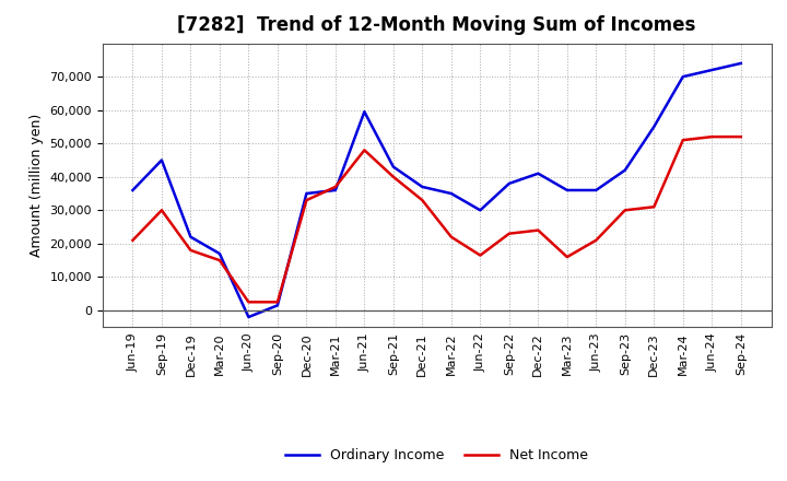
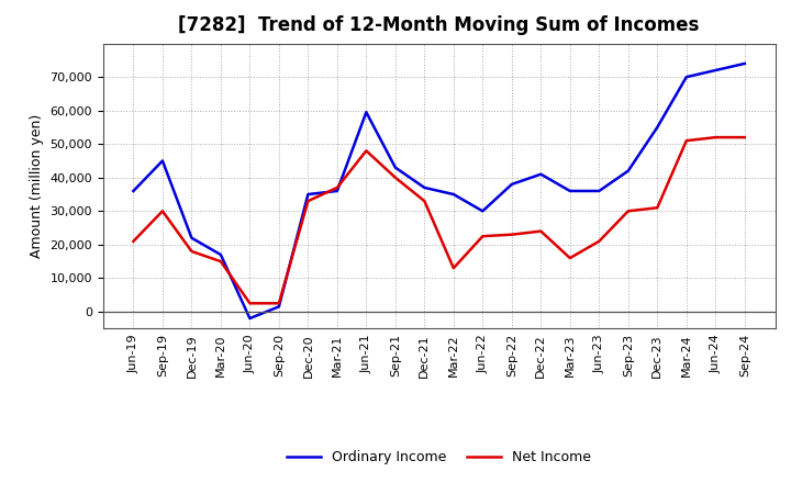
Net Income/Mar-22: 22,000 -> 13,000
Net Income/Jun-22: 16,500 -> 22,500
